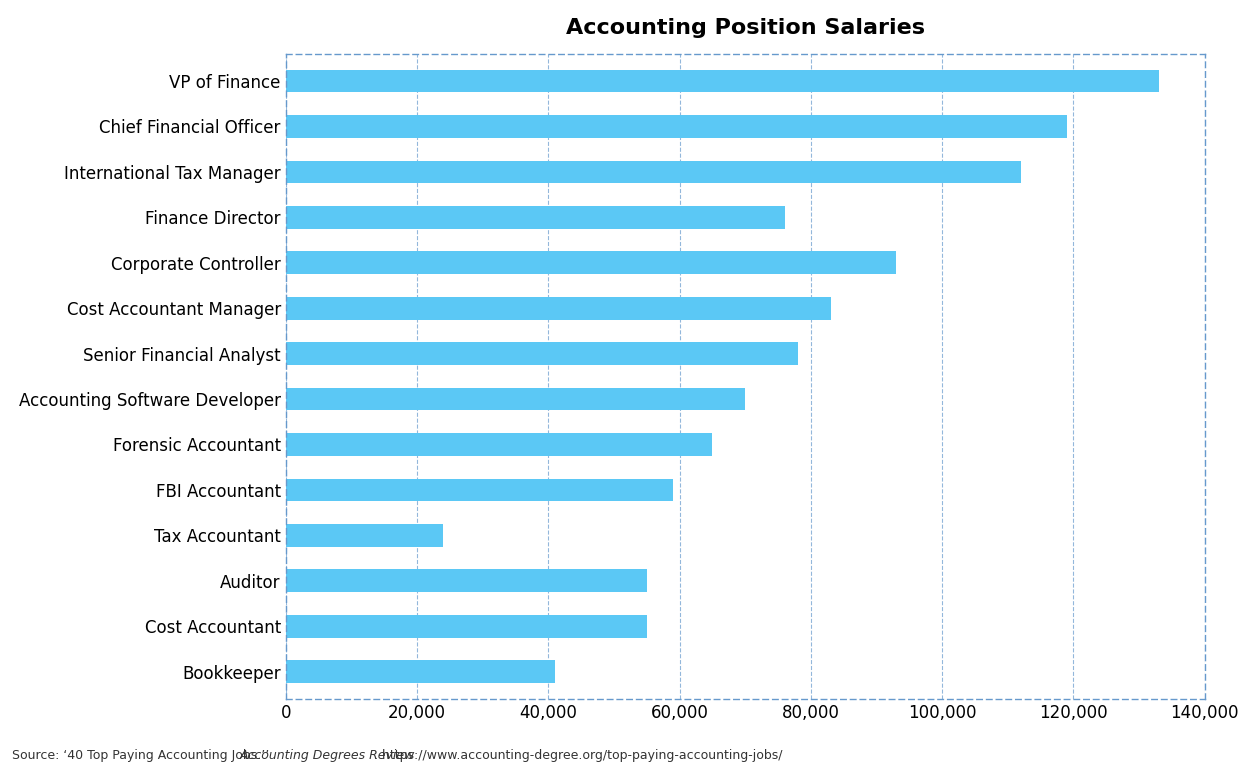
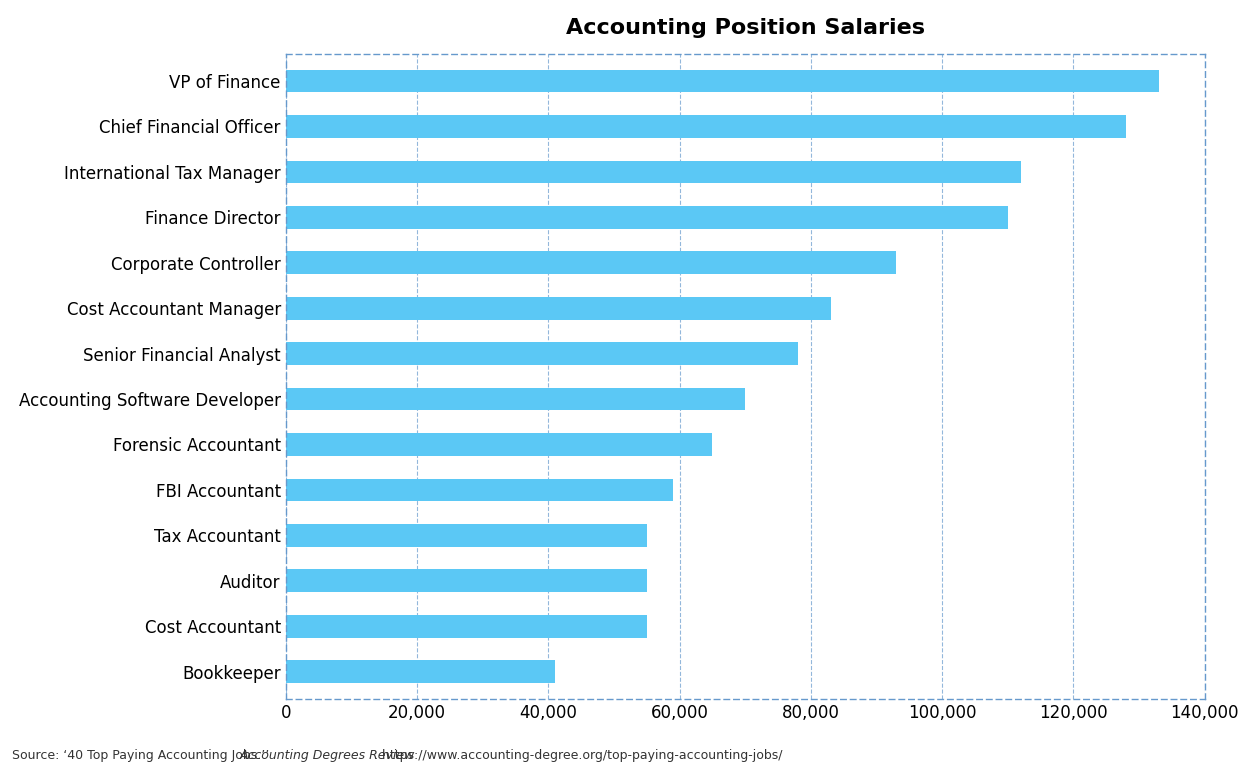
Chief Financial Officer: 119,000 -> 128,000
Finance Director: 76,000 -> 110,000
Tax Accountant: 24,000 -> 55,000
